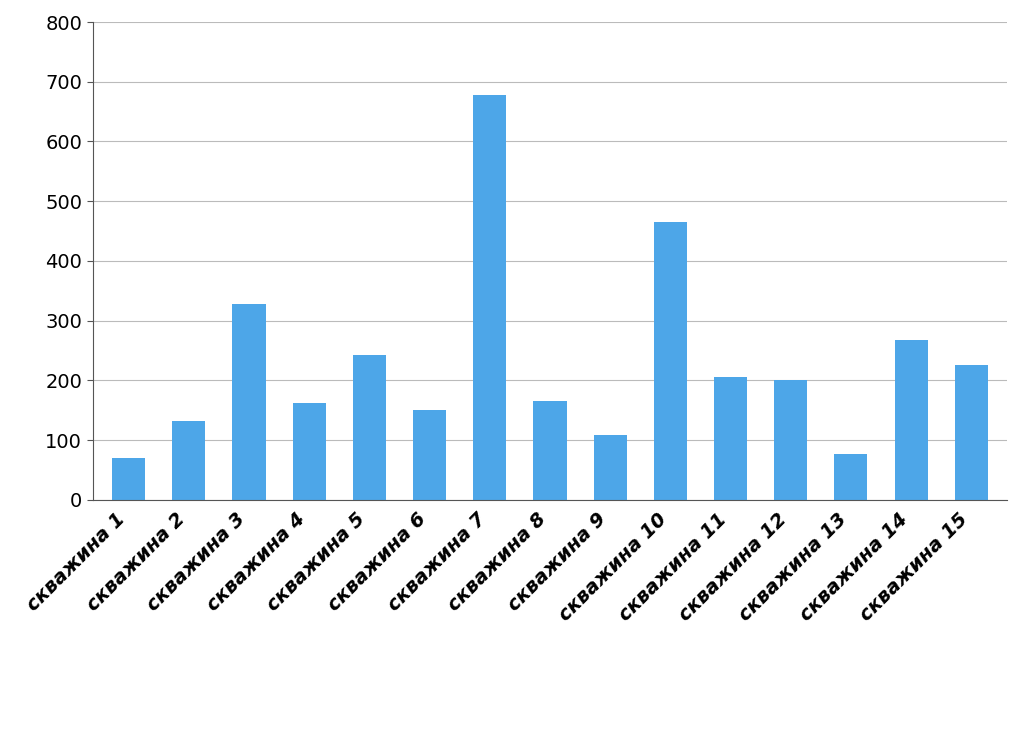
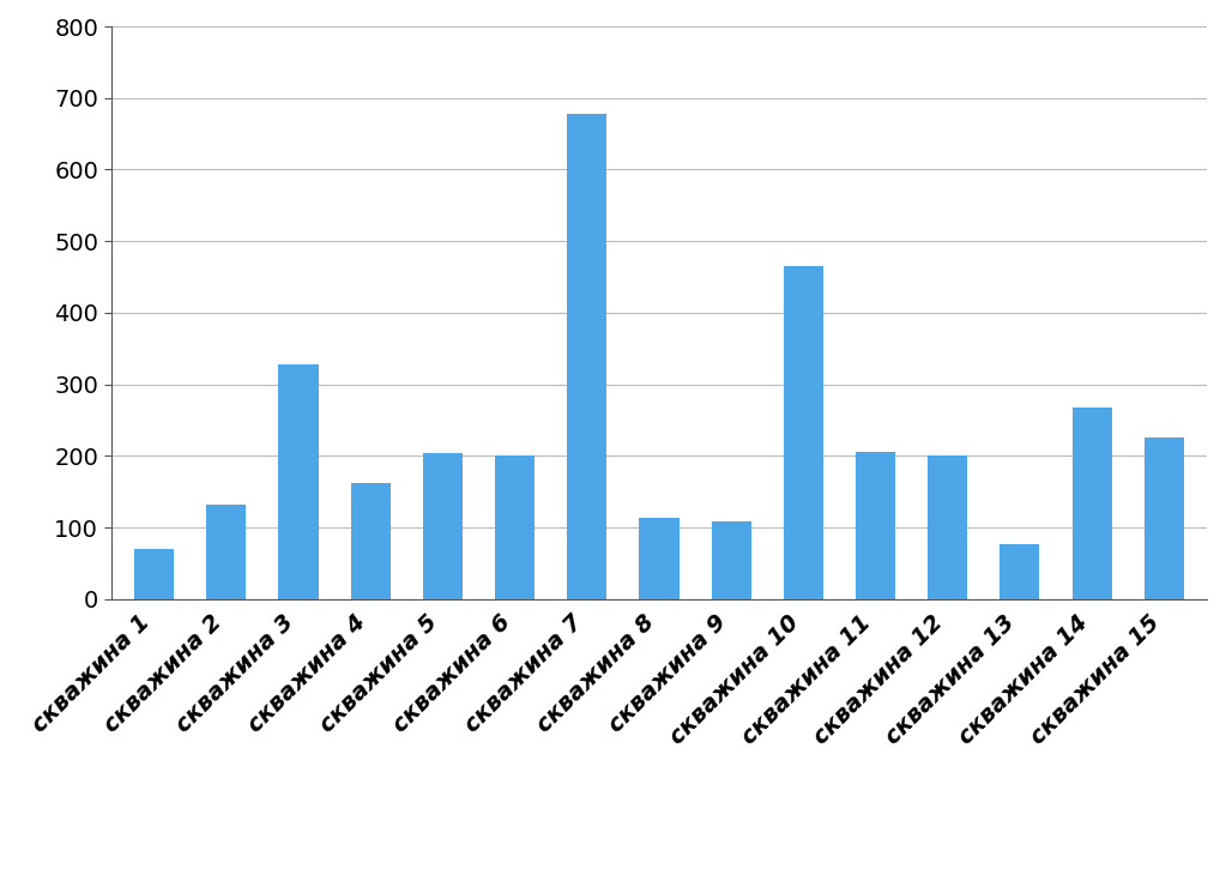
скважина 5: 243 -> 204
скважина 6: 151 -> 200
скважина 8: 166 -> 114
